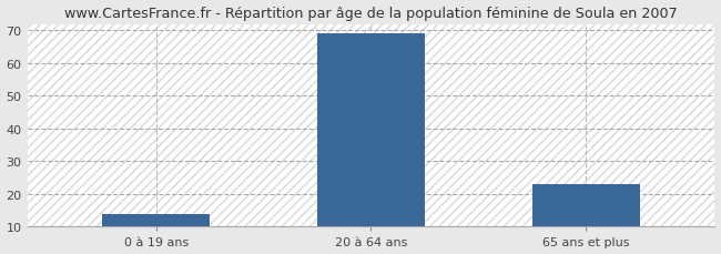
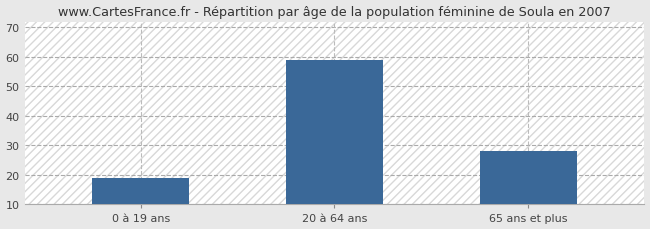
0 à 19 ans: 14 -> 19
20 à 64 ans: 69 -> 59
65 ans et plus: 23 -> 28
